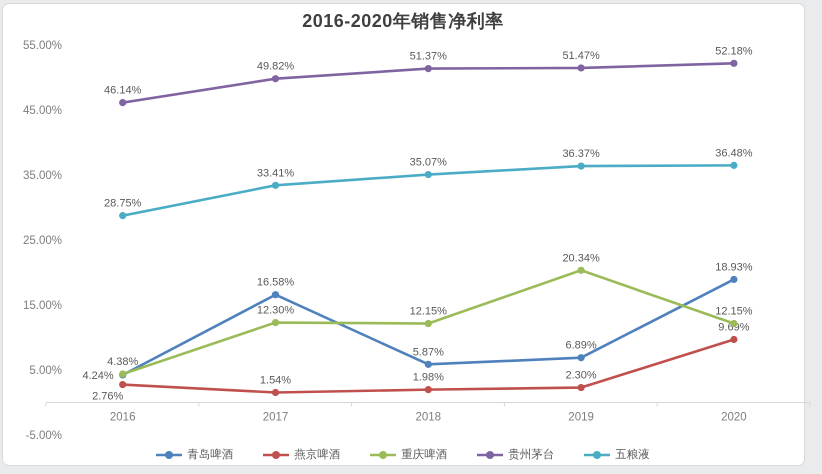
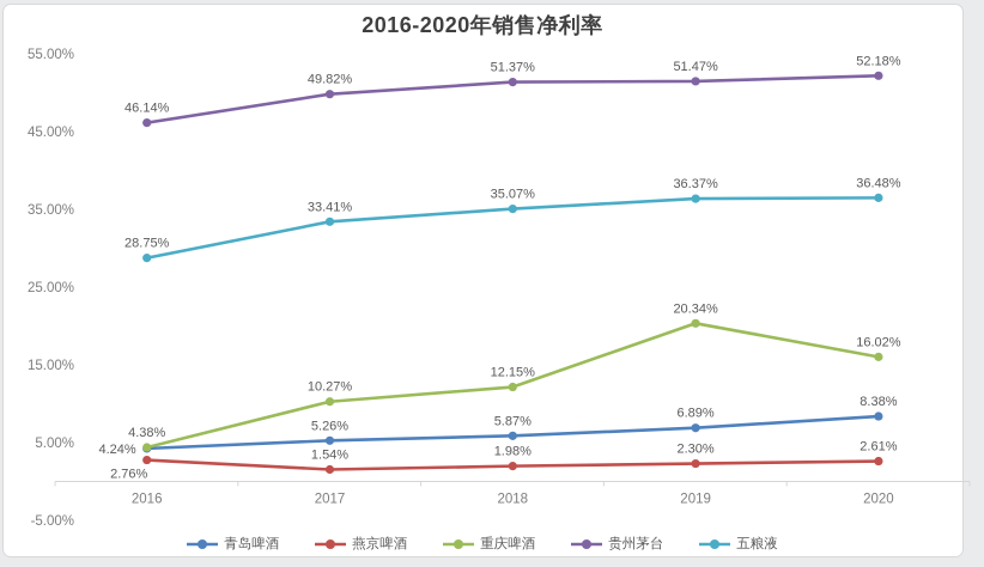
青岛啤酒/2017: 16.58% -> 5.26%
重庆啤酒/2017: 12.30% -> 10.27%
青岛啤酒/2020: 18.93% -> 8.38%
燕京啤酒/2020: 9.69% -> 2.61%
重庆啤酒/2020: 12.15% -> 16.02%
